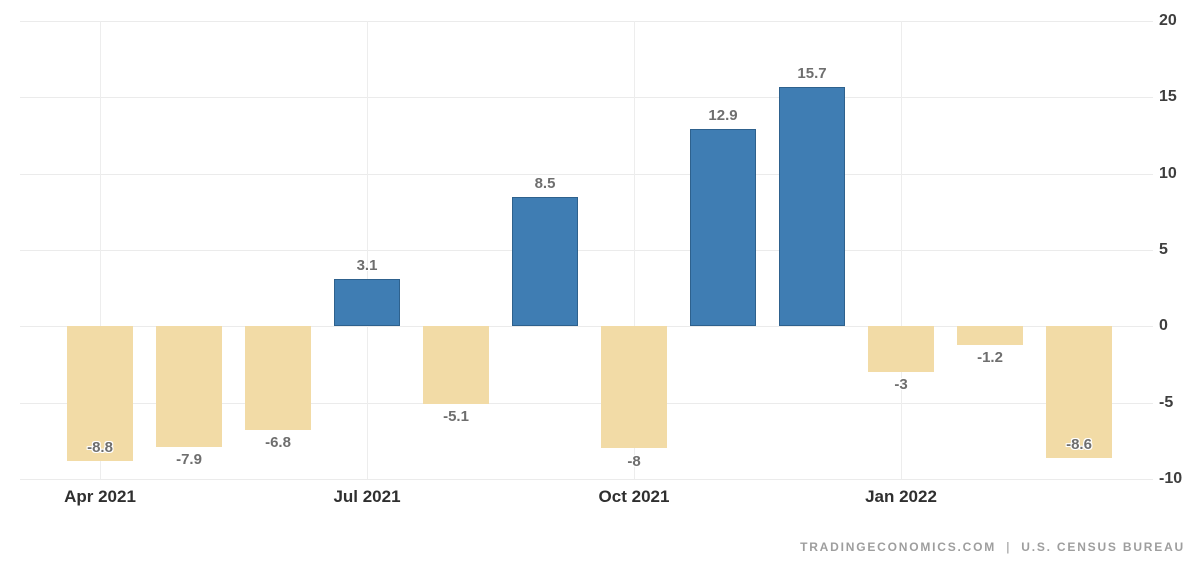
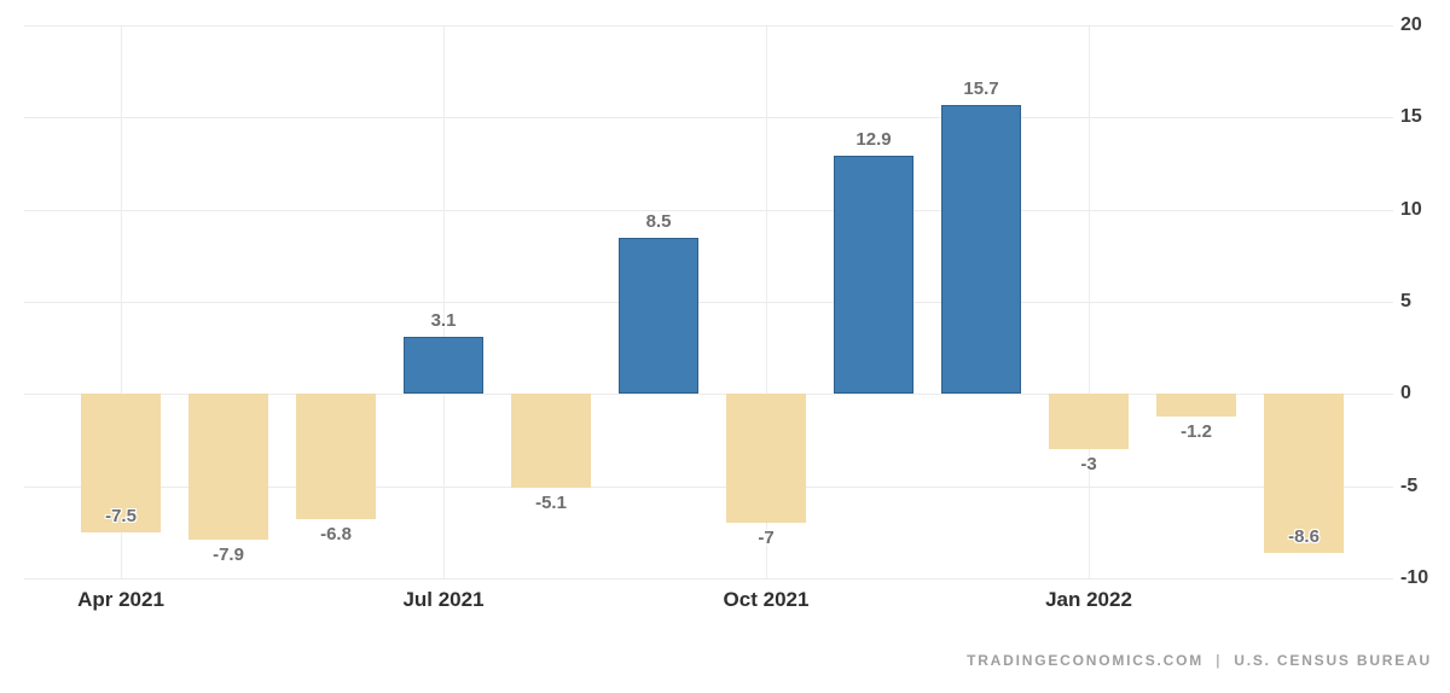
Apr 2021: -8.8 -> -7.5
Oct 2021: -8 -> -7
